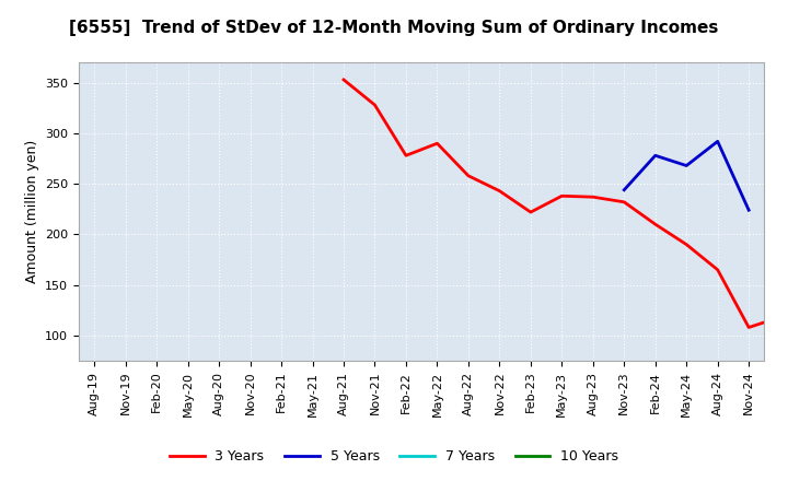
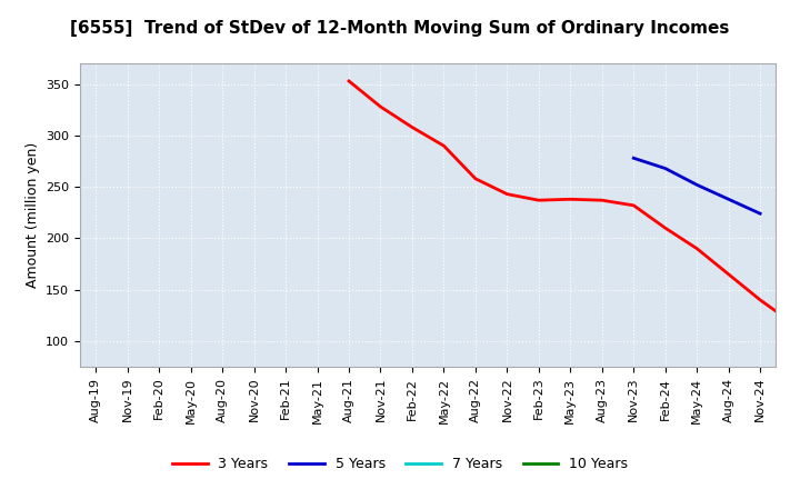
3 Years/Feb-22: 278 -> 308
3 Years/Feb-23: 222 -> 237
5 Years/Nov-23: 244 -> 278
5 Years/Feb-24: 278 -> 268
5 Years/May-24: 268 -> 252
5 Years/Aug-24: 292 -> 238
3 Years/Nov-24: 108 -> 140
